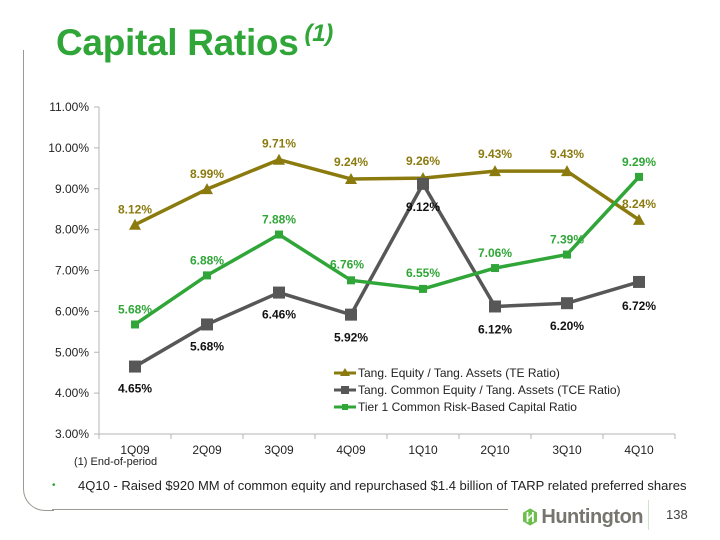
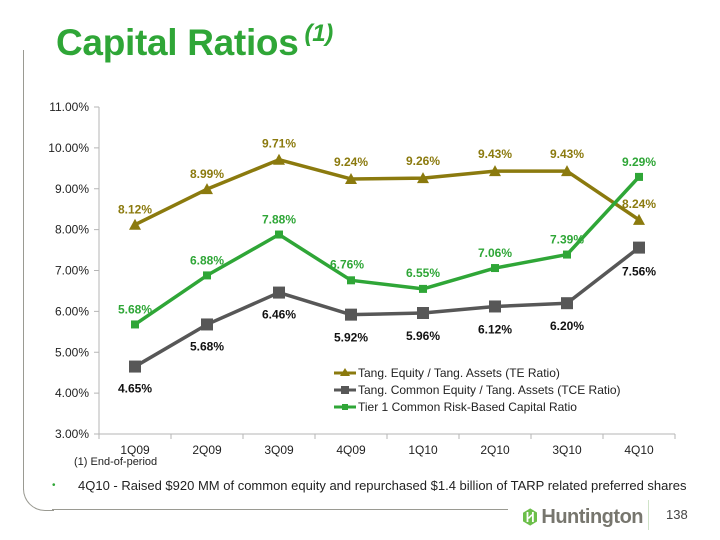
Tang. Common Equity / Tang. Assets (TCE Ratio)/1Q10: 9.12% -> 5.96%
Tang. Common Equity / Tang. Assets (TCE Ratio)/4Q10: 6.72% -> 7.56%
